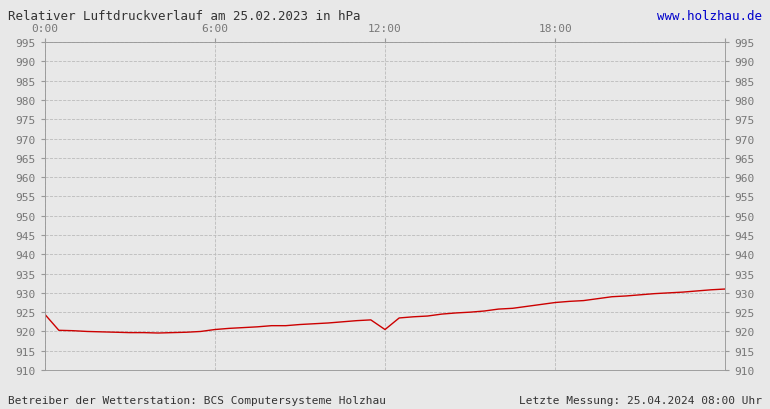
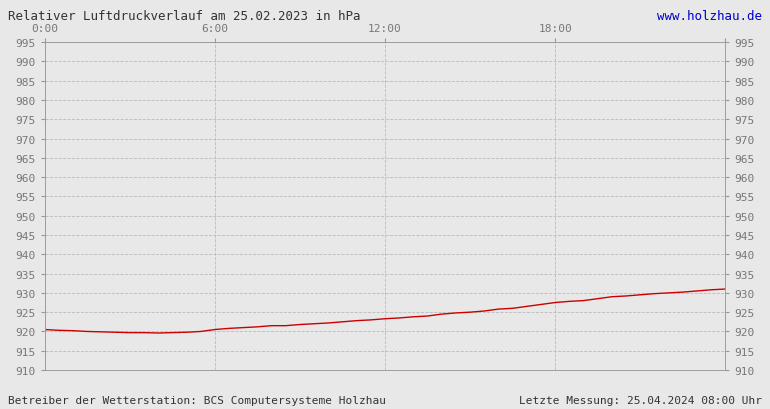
0:00: 924.5 -> 920.5
12:00: 920.5 -> 923.3
